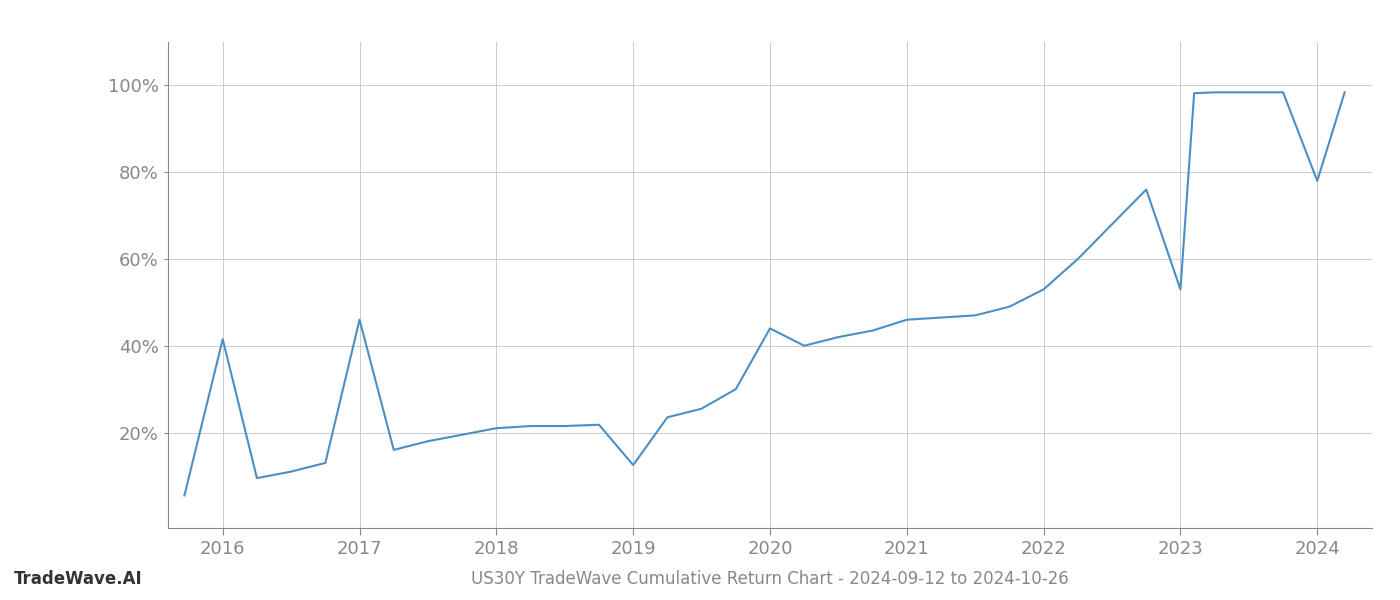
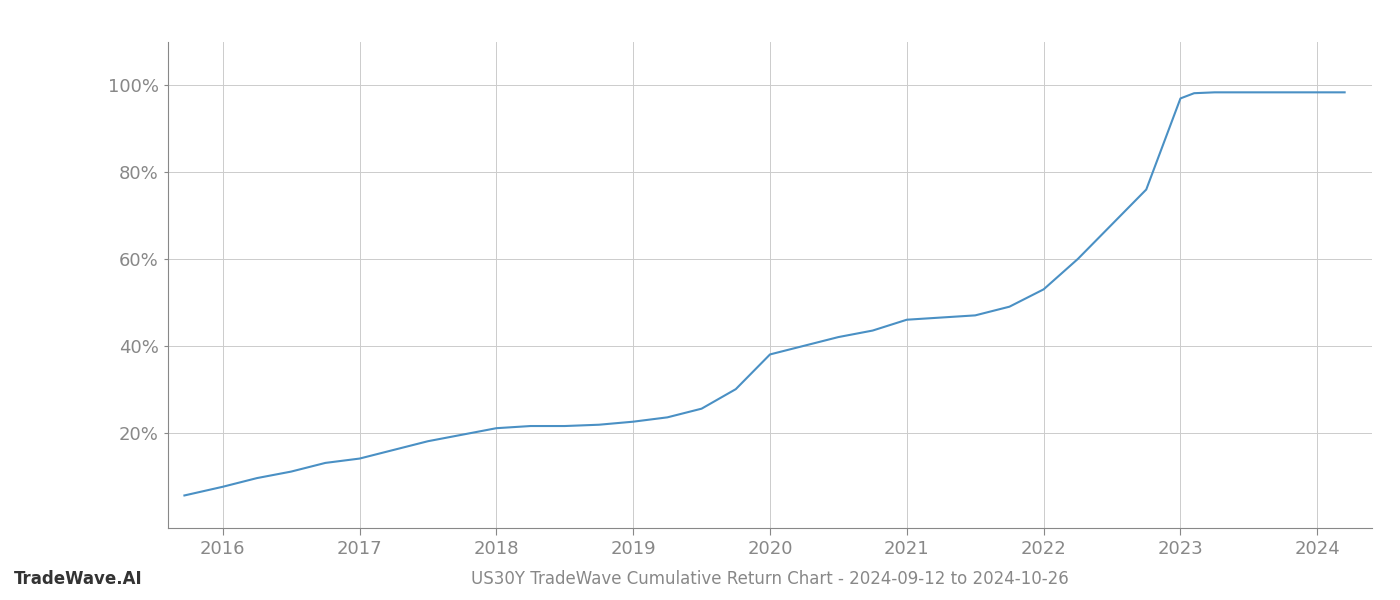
2016: 41.5% -> 7.5%
2017: 46.0% -> 14.0%
2019: 12.5% -> 22.5%
2020: 44.0% -> 38.0%
2023: 53.0% -> 97.0%
2024: 78.0% -> 98.4%
